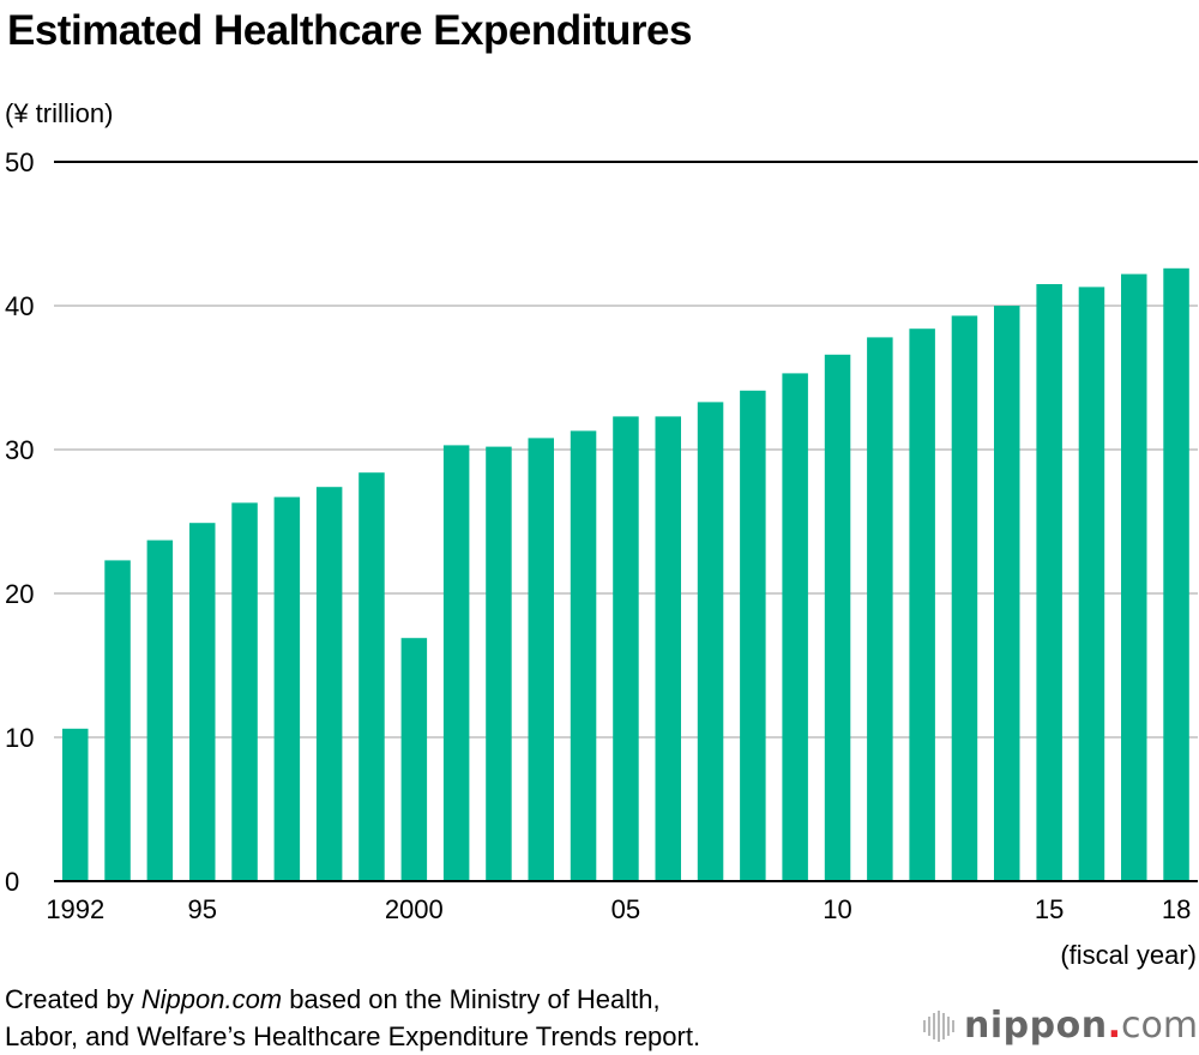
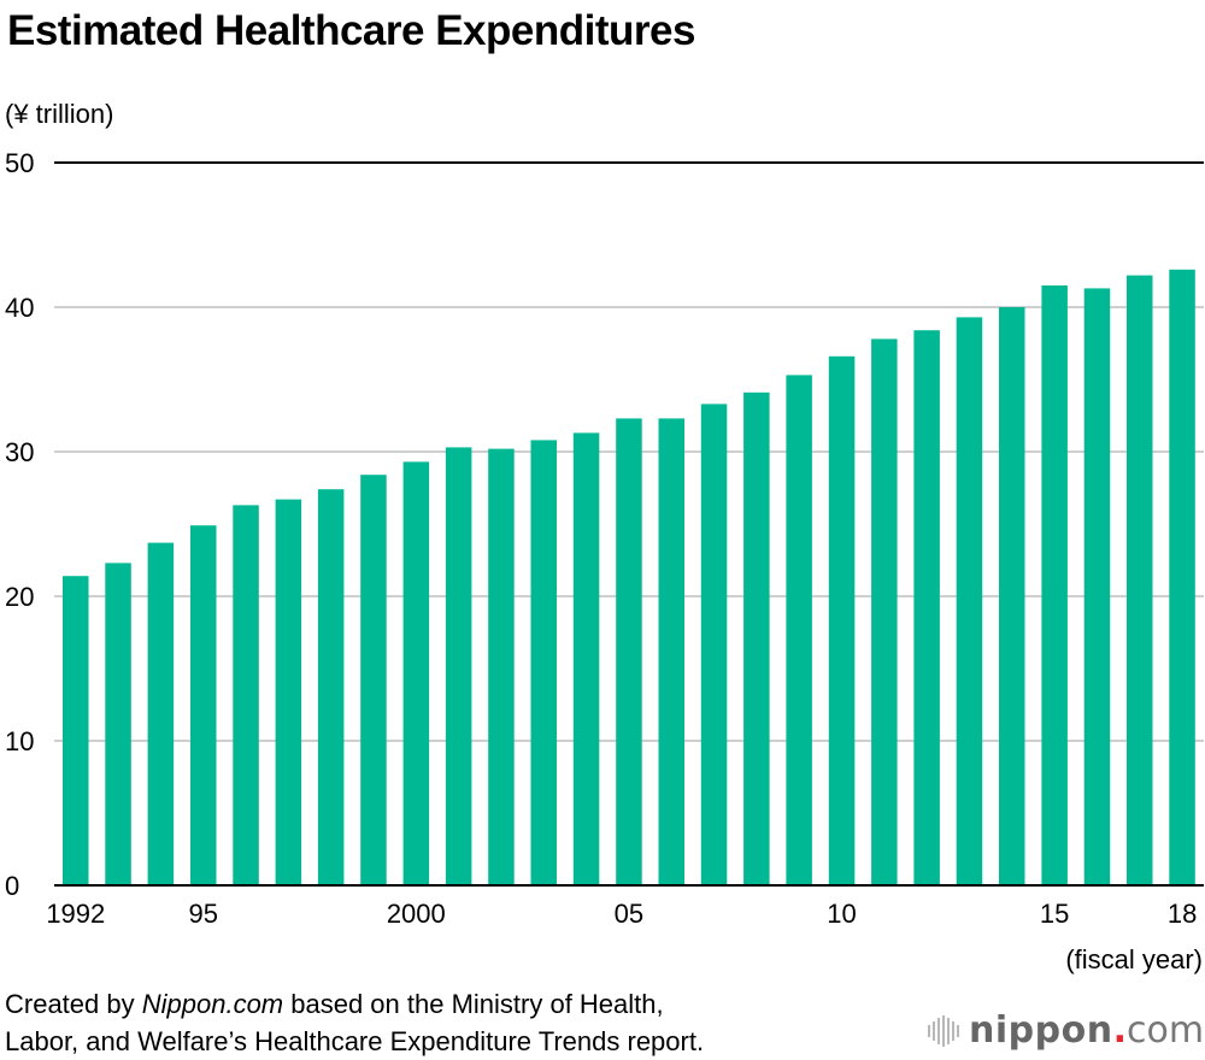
1992: 10.6 -> 21.4
2000: 16.9 -> 29.3
